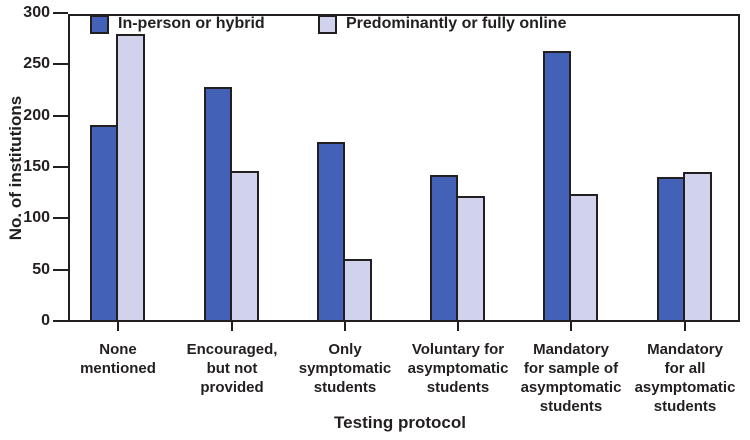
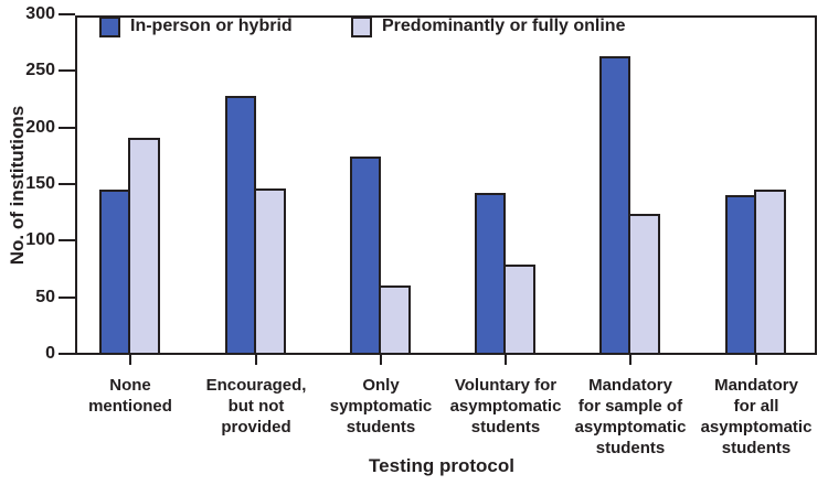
In-person or hybrid/None mentioned: 192 -> 146
Predominantly or fully online/None mentioned: 281 -> 192
Predominantly or fully online/Voluntary for asymptomatic students: 123 -> 80
